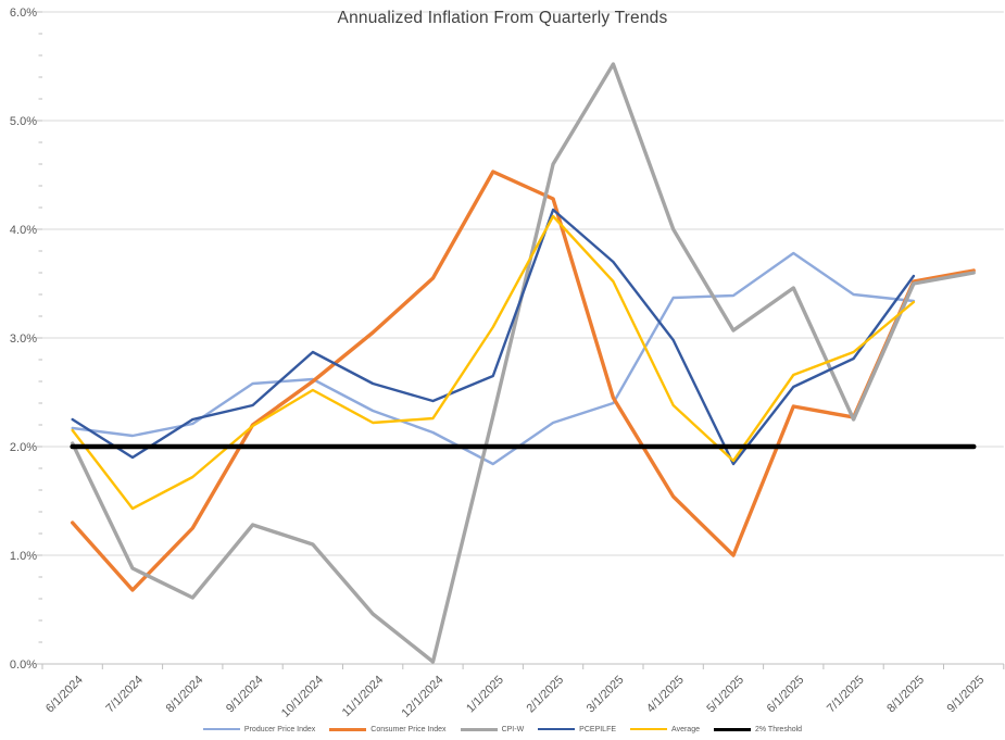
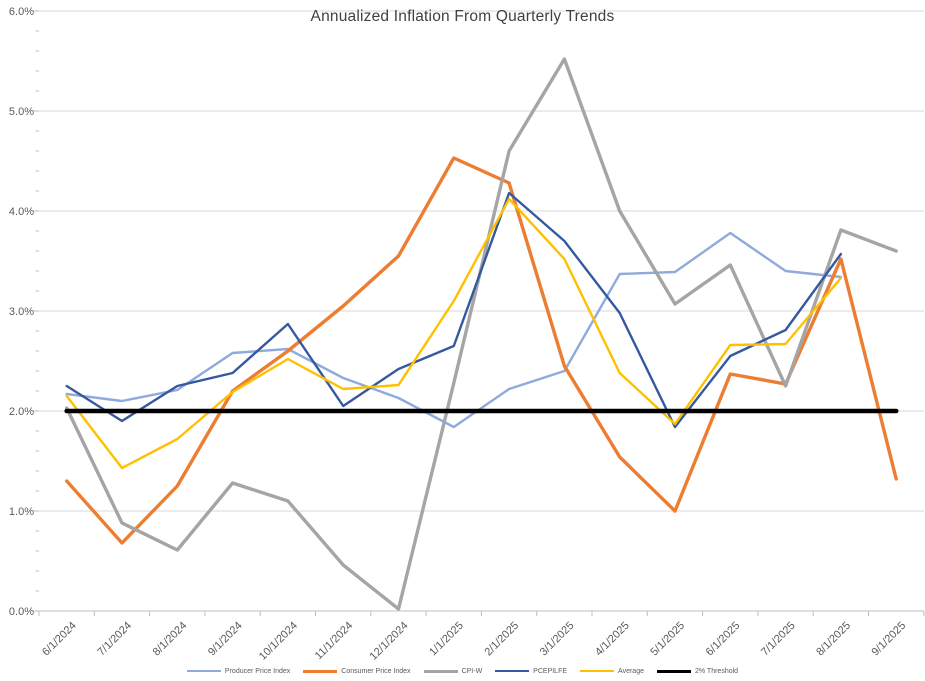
PCEPILFE/11/1/2024: 2.58% -> 2.05%
Average/7/1/2025: 2.87% -> 2.67%
CPI-W/8/1/2025: 3.50% -> 3.81%
Consumer Price Index/9/1/2025: 3.62% -> 1.32%
